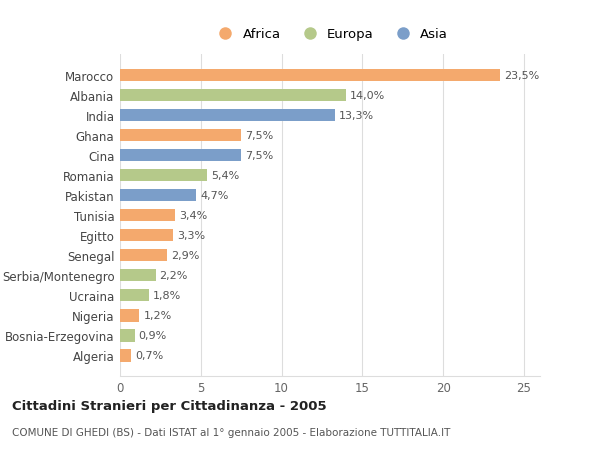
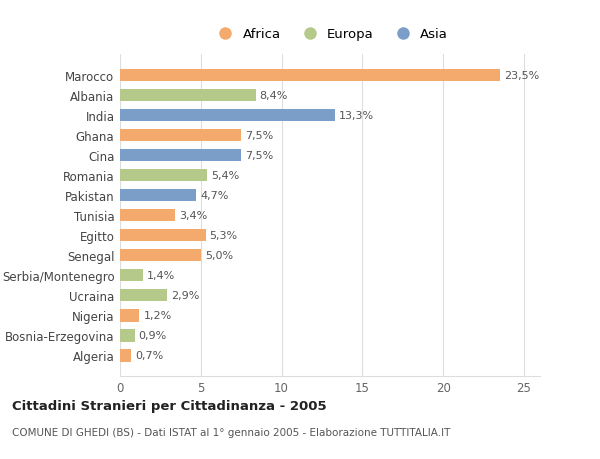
Albania: 14,0% -> 8,4%
Egitto: 3,3% -> 5,3%
Senegal: 2,9% -> 5,0%
Serbia/Montenegro: 2,2% -> 1,4%
Ucraina: 1,8% -> 2,9%
